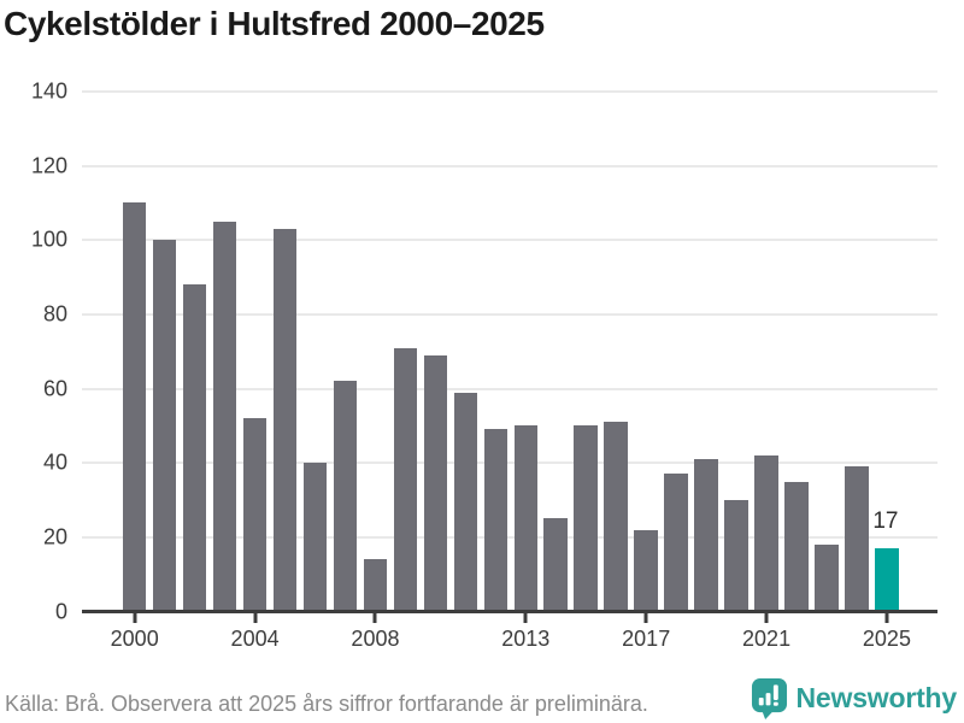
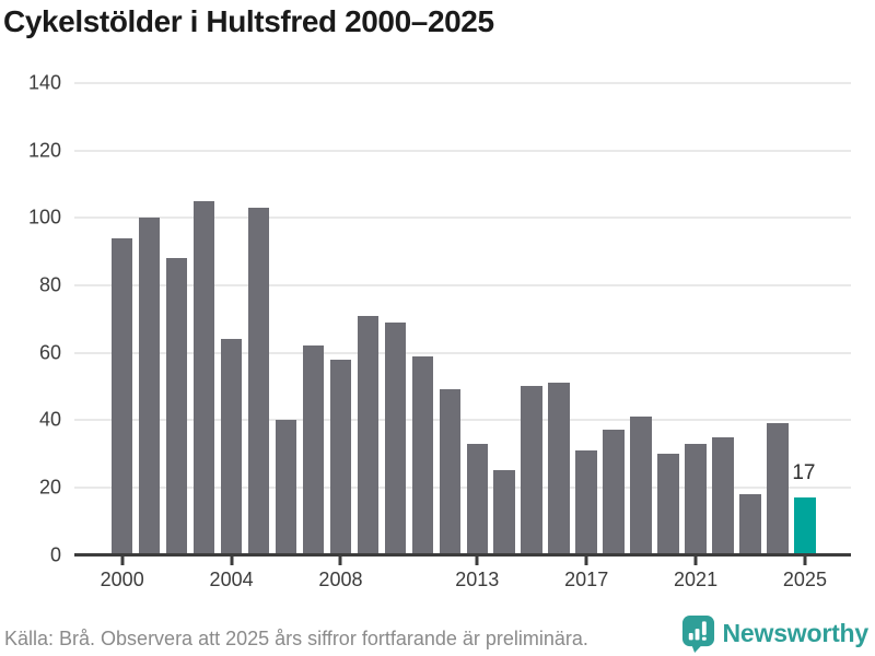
2000: 110 -> 94
2004: 52 -> 64
2008: 14 -> 58
2013: 50 -> 33
2017: 22 -> 31
2021: 42 -> 33
